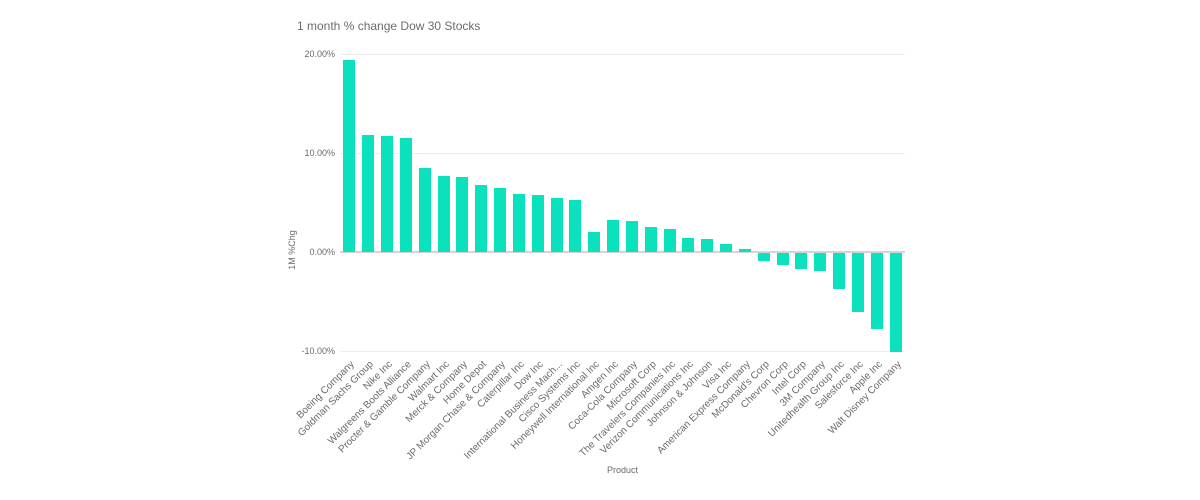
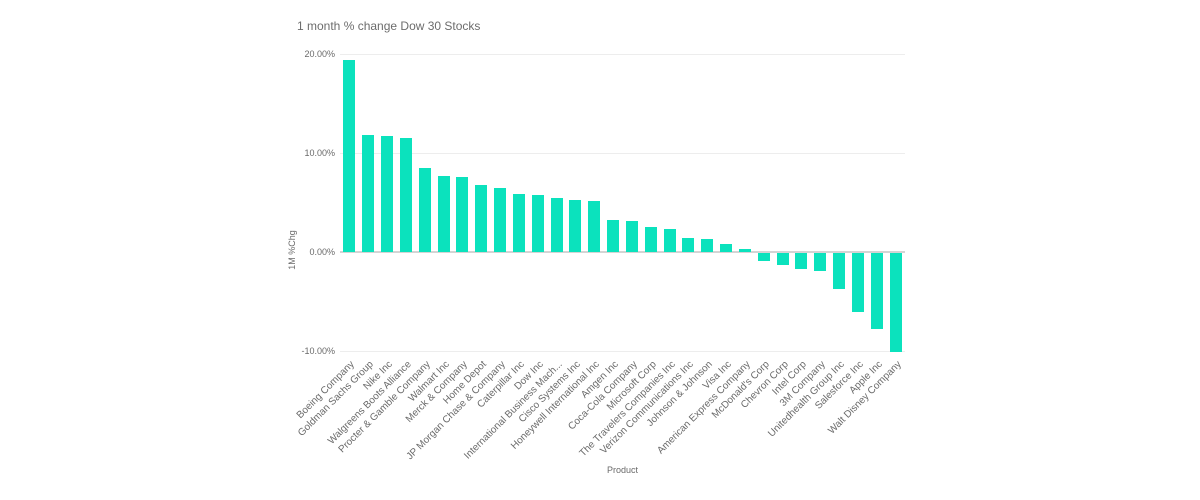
Honeywell International Inc: 2% -> 5%
